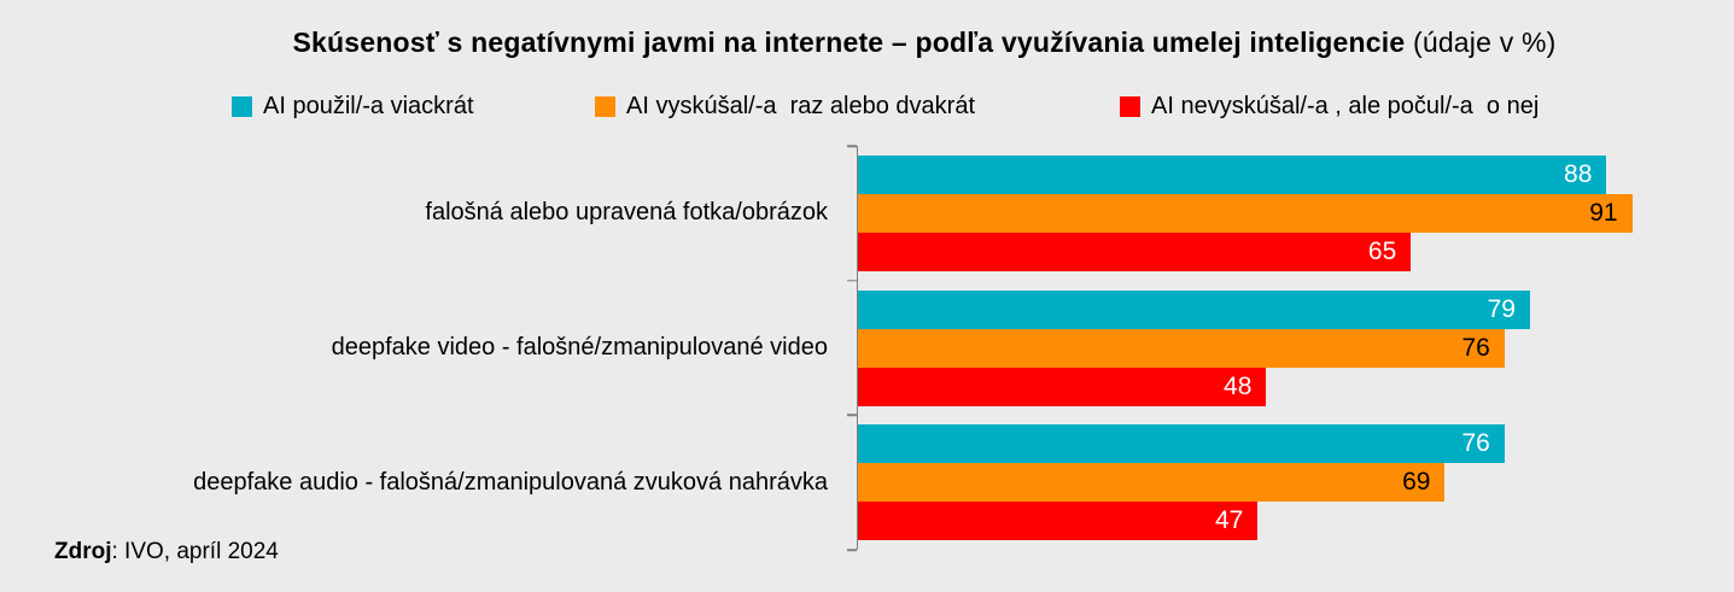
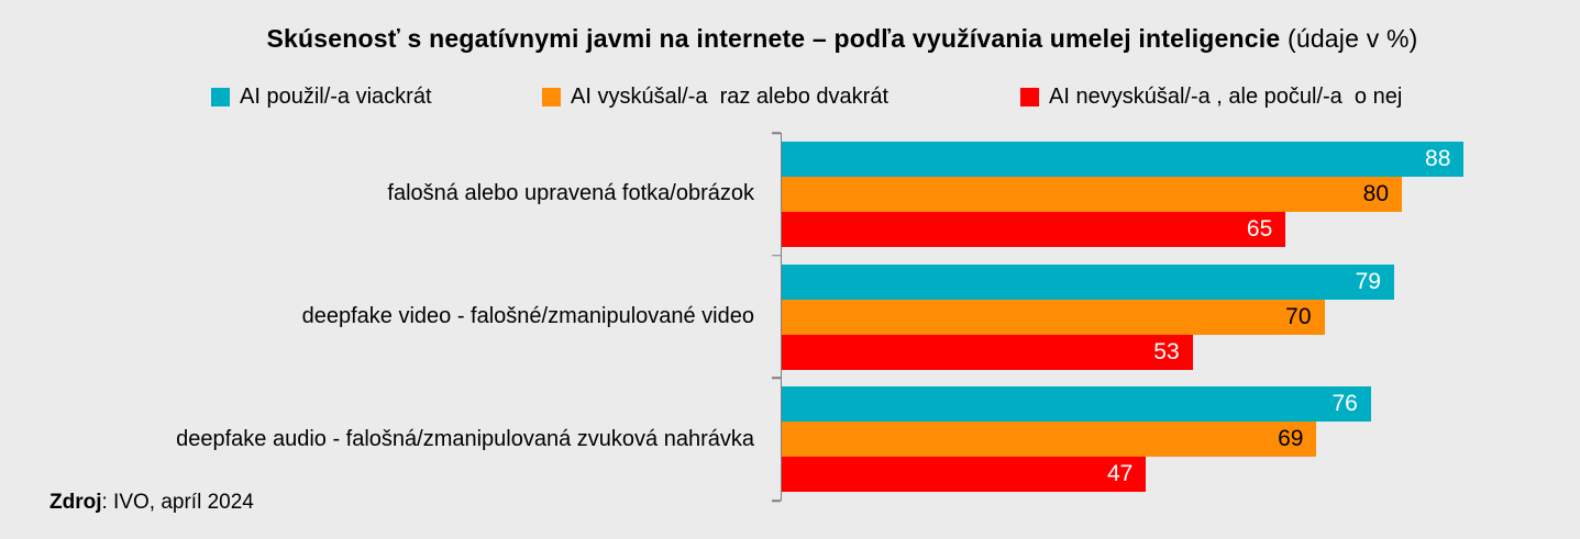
AI vyskúšal/-a raz alebo dvakrát/falošná alebo upravená fotka/obrázok: 91 -> 80
AI vyskúšal/-a raz alebo dvakrát/deepfake video - falošné/zmanipulované video: 76 -> 70
AI nevyskúšal/-a , ale počul/-a o nej/deepfake video - falošné/zmanipulované video: 48 -> 53
